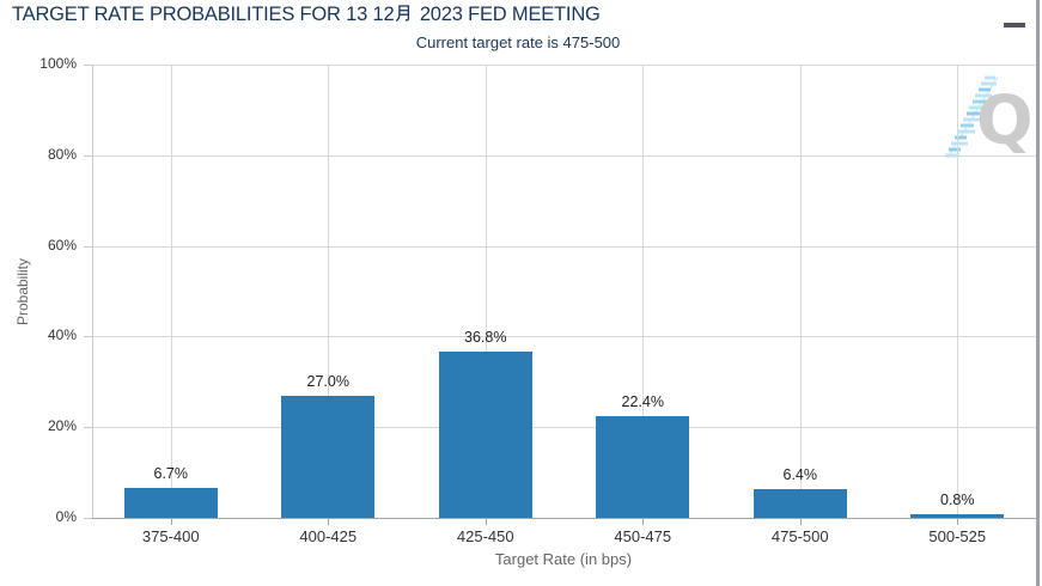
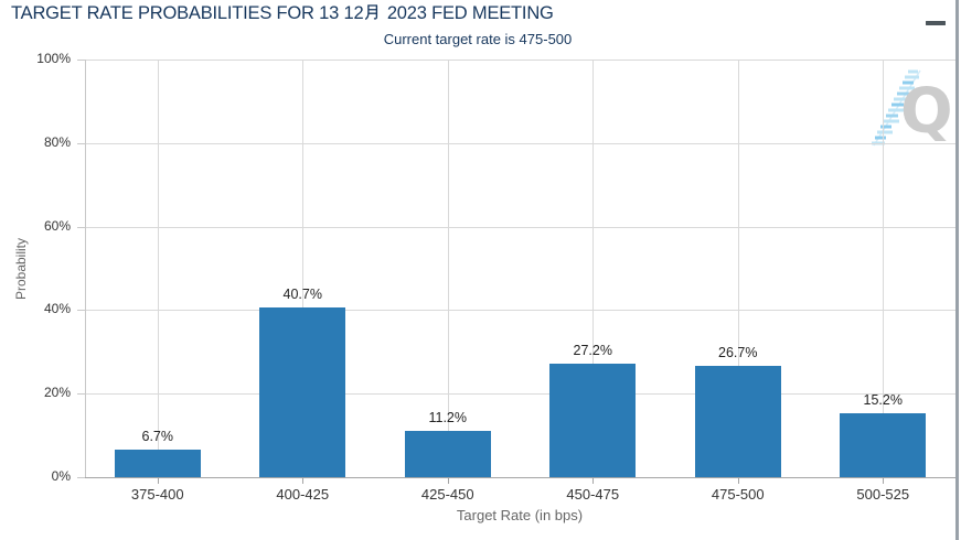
400-425: 27.0% -> 40.7%
425-450: 36.8% -> 11.2%
450-475: 22.4% -> 27.2%
475-500: 6.4% -> 26.7%
500-525: 0.8% -> 15.2%
